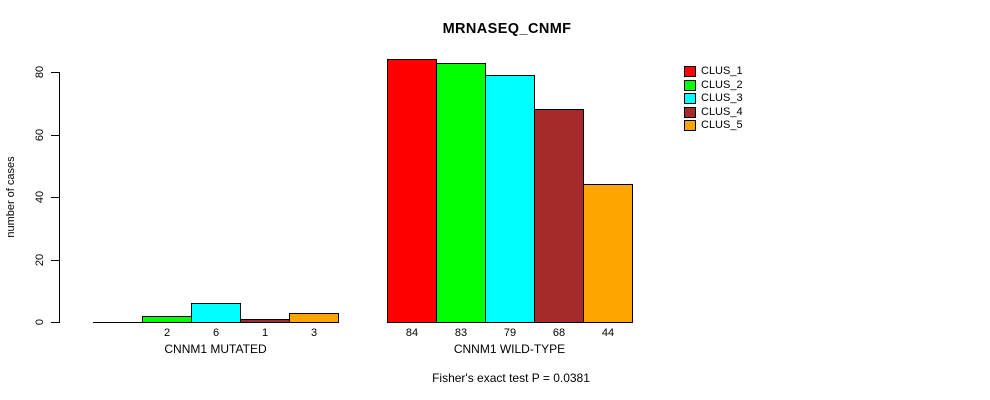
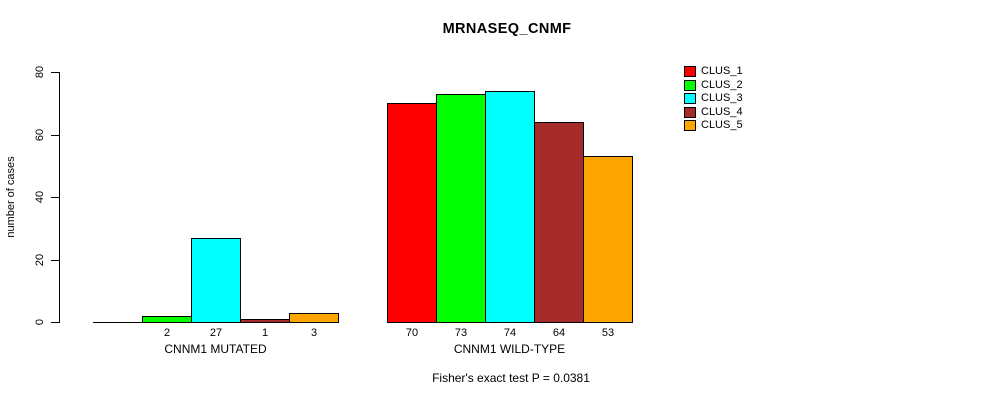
CLUS_3/CNNM1 MUTATED: 6 -> 27
CLUS_1/CNNM1 WILD-TYPE: 84 -> 70
CLUS_2/CNNM1 WILD-TYPE: 83 -> 73
CLUS_3/CNNM1 WILD-TYPE: 79 -> 74
CLUS_4/CNNM1 WILD-TYPE: 68 -> 64
CLUS_5/CNNM1 WILD-TYPE: 44 -> 53
